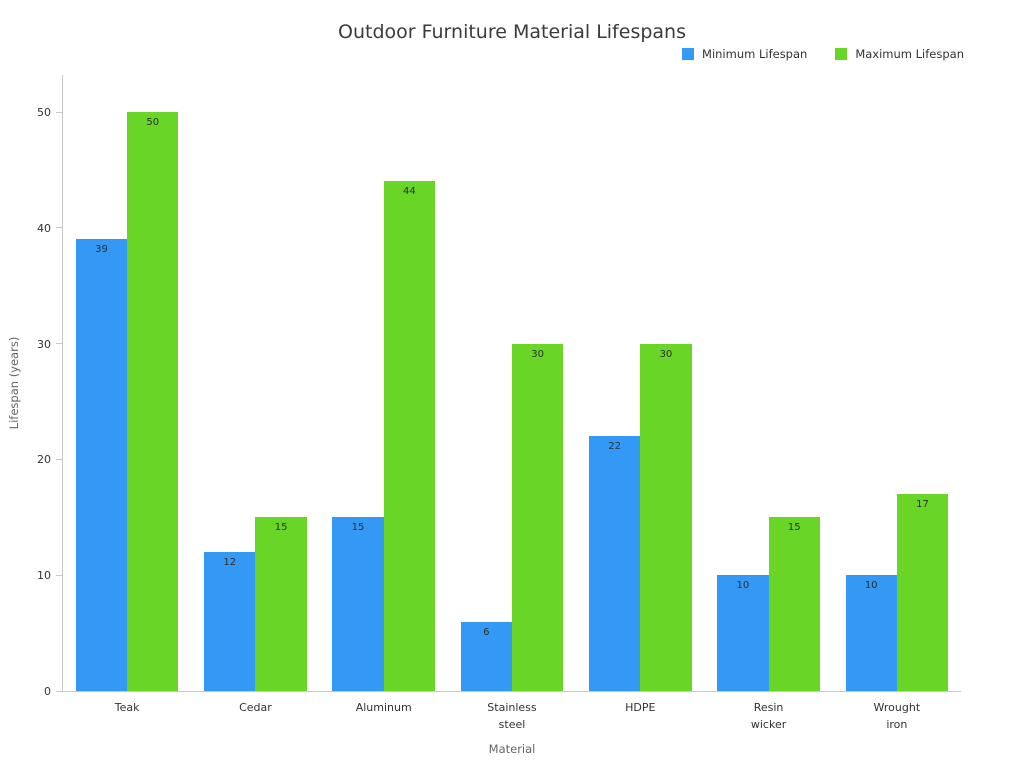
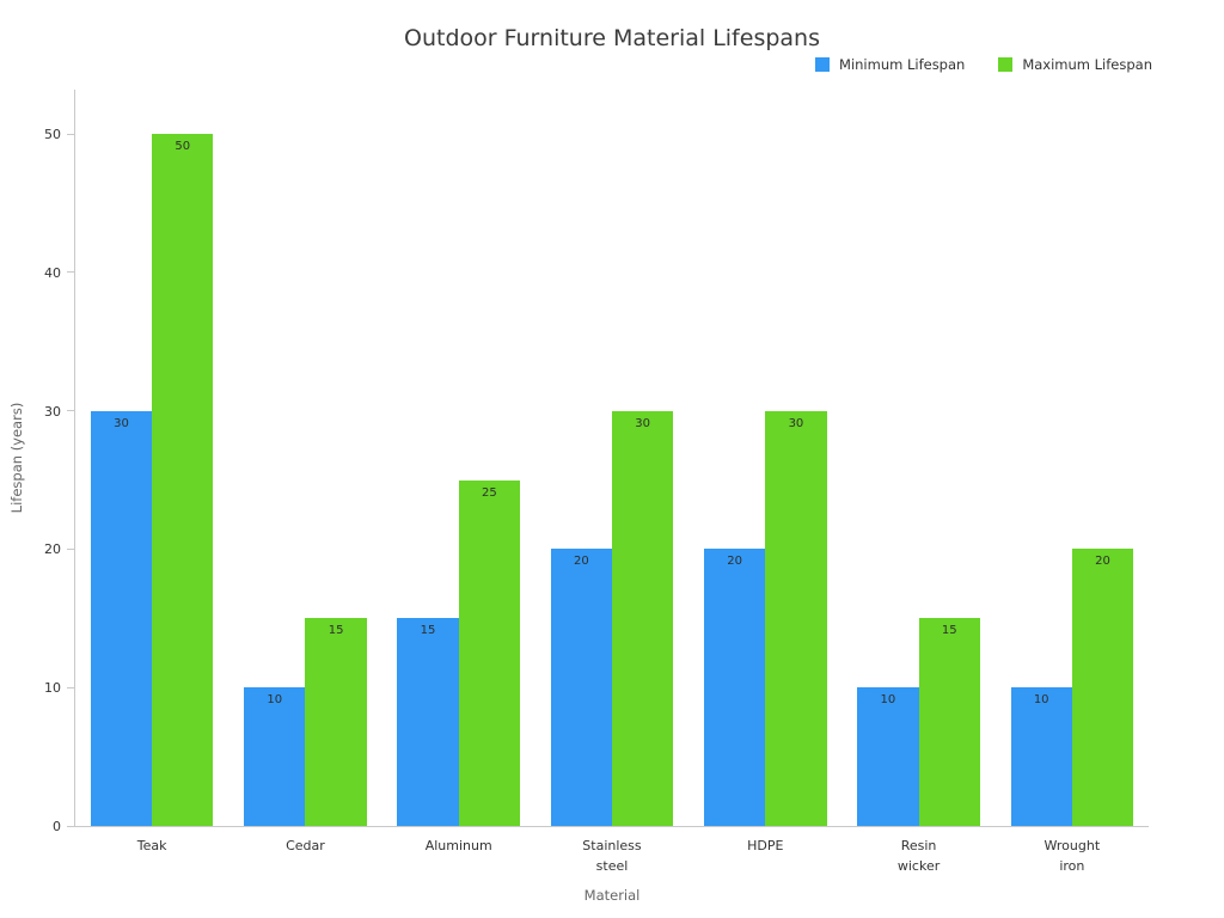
Minimum Lifespan/Teak: 39 -> 30
Minimum Lifespan/Cedar: 12 -> 10
Maximum Lifespan/Aluminum: 44 -> 25
Minimum Lifespan/Stainless steel: 6 -> 20
Minimum Lifespan/HDPE: 22 -> 20
Maximum Lifespan/Wrought iron: 17 -> 20
